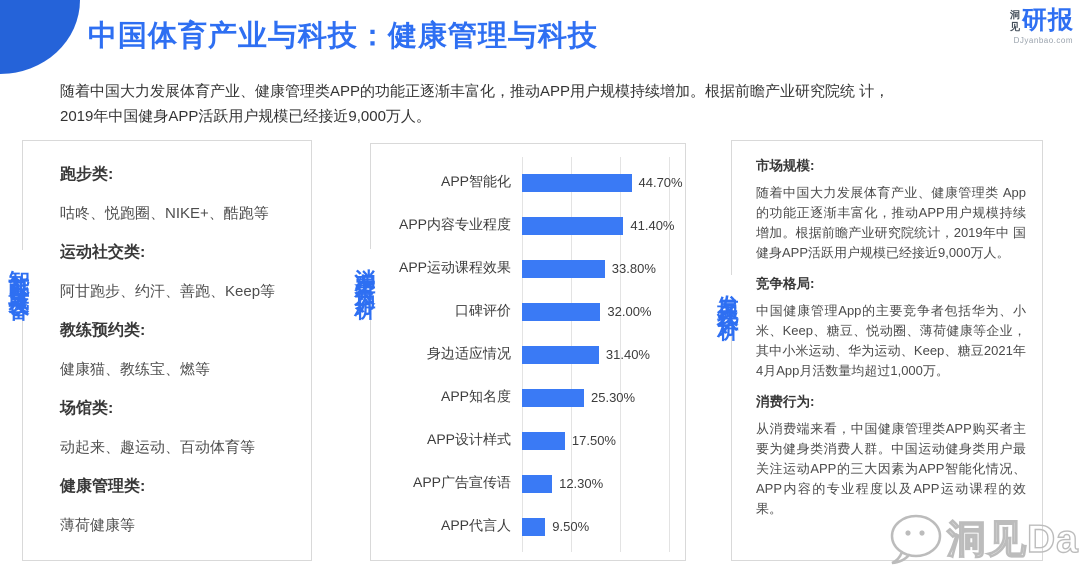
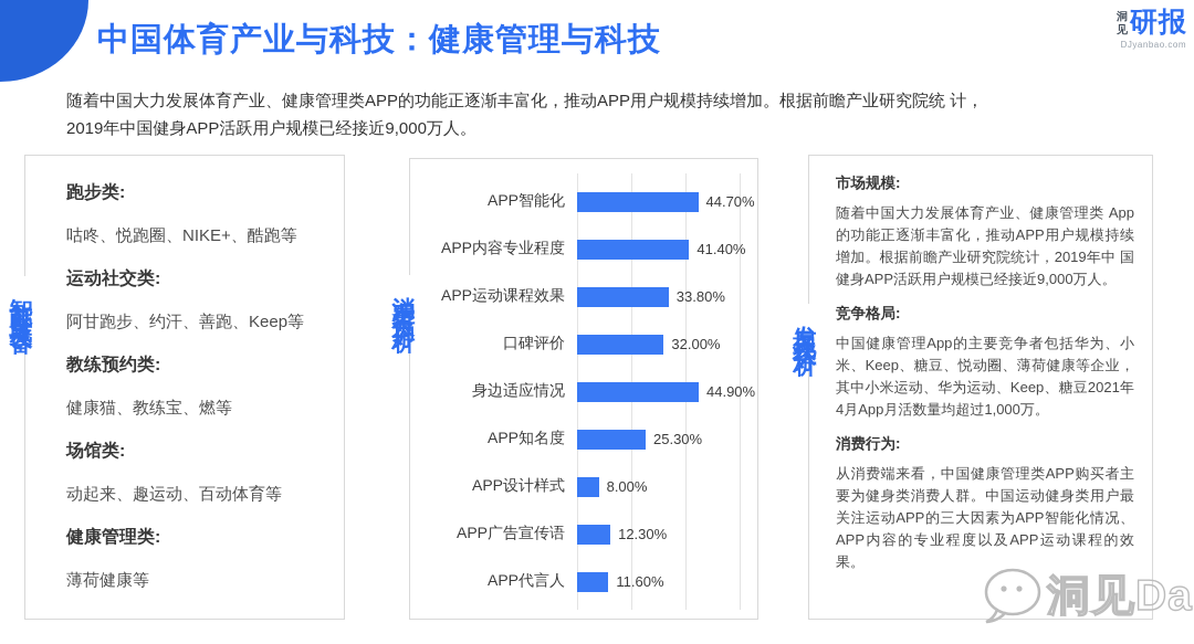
身边适应情况: 31.40% -> 44.90%
APP设计样式: 17.50% -> 8.00%
APP代言人: 9.50% -> 11.60%
